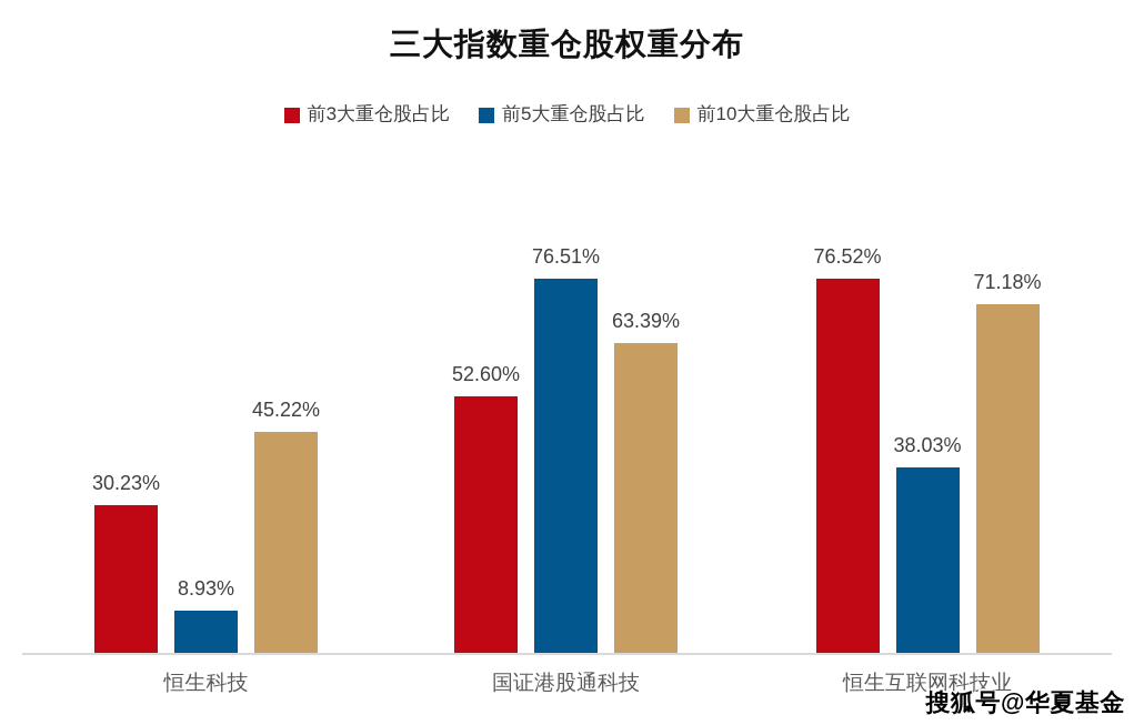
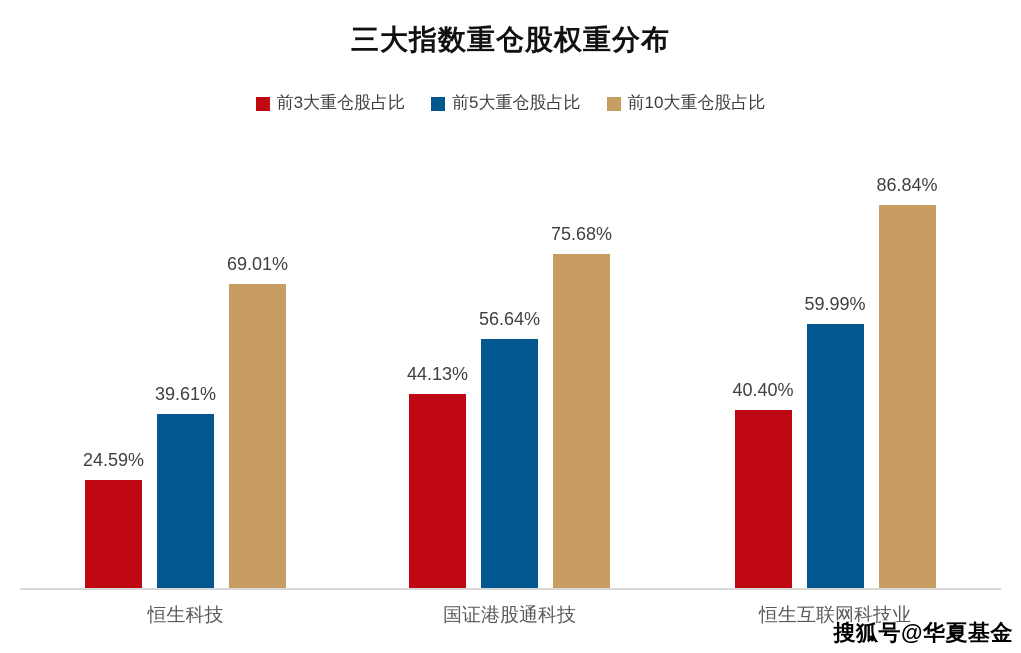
前3大重仓股占比/恒生科技: 30.23% -> 24.59%
前5大重仓股占比/恒生科技: 8.93% -> 39.61%
前10大重仓股占比/恒生科技: 45.22% -> 69.01%
前3大重仓股占比/国证港股通科技: 52.60% -> 44.13%
前5大重仓股占比/国证港股通科技: 76.51% -> 56.64%
前10大重仓股占比/国证港股通科技: 63.39% -> 75.68%
前3大重仓股占比/恒生互联网科技业: 76.52% -> 40.40%
前5大重仓股占比/恒生互联网科技业: 38.03% -> 59.99%
前10大重仓股占比/恒生互联网科技业: 71.18% -> 86.84%
